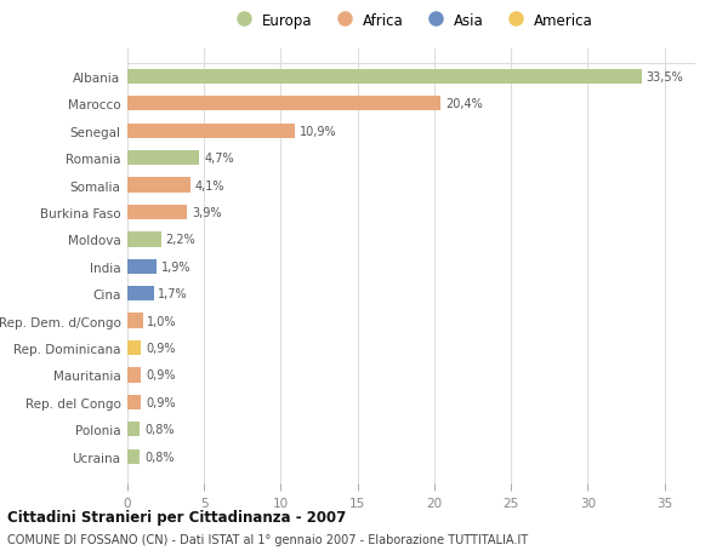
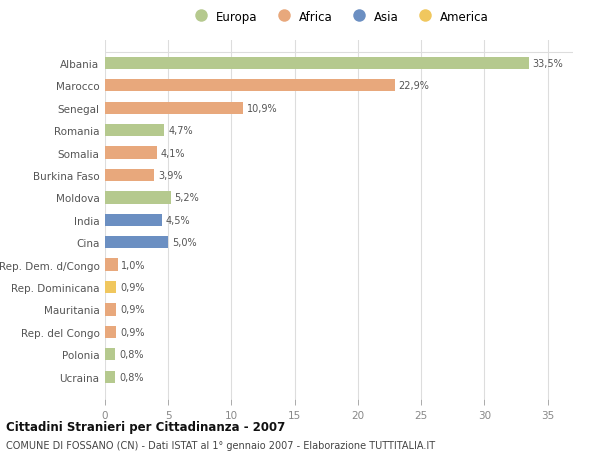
Marocco: 20,4% -> 22,9%
Moldova: 2,2% -> 5,2%
India: 1,9% -> 4,5%
Cina: 1,7% -> 5,0%
